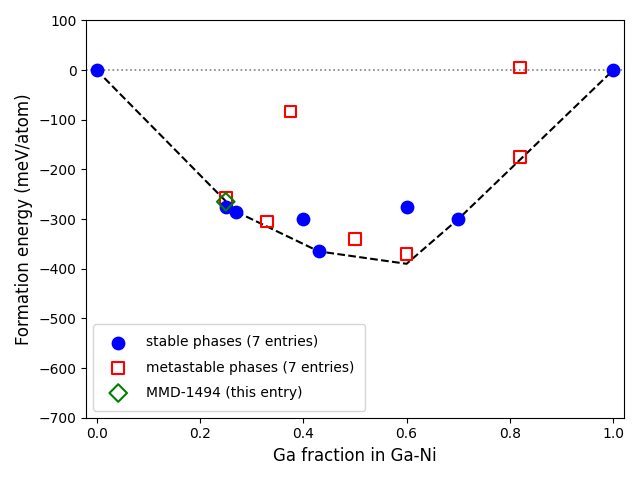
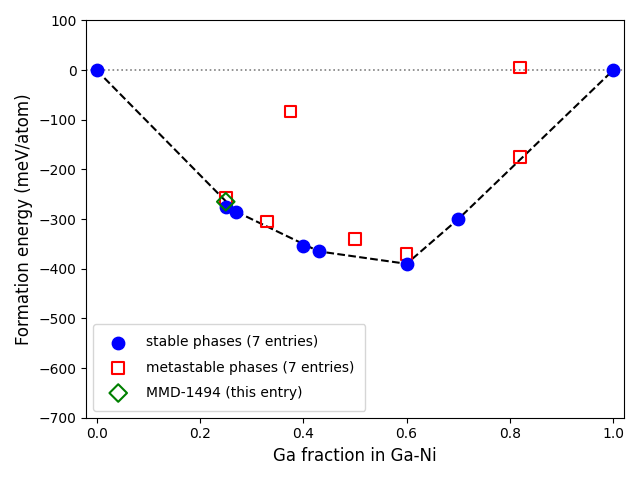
stable phases (7 entries)/0.4: -300 -> -355
stable phases (7 entries)/0.6: -275 -> -390
